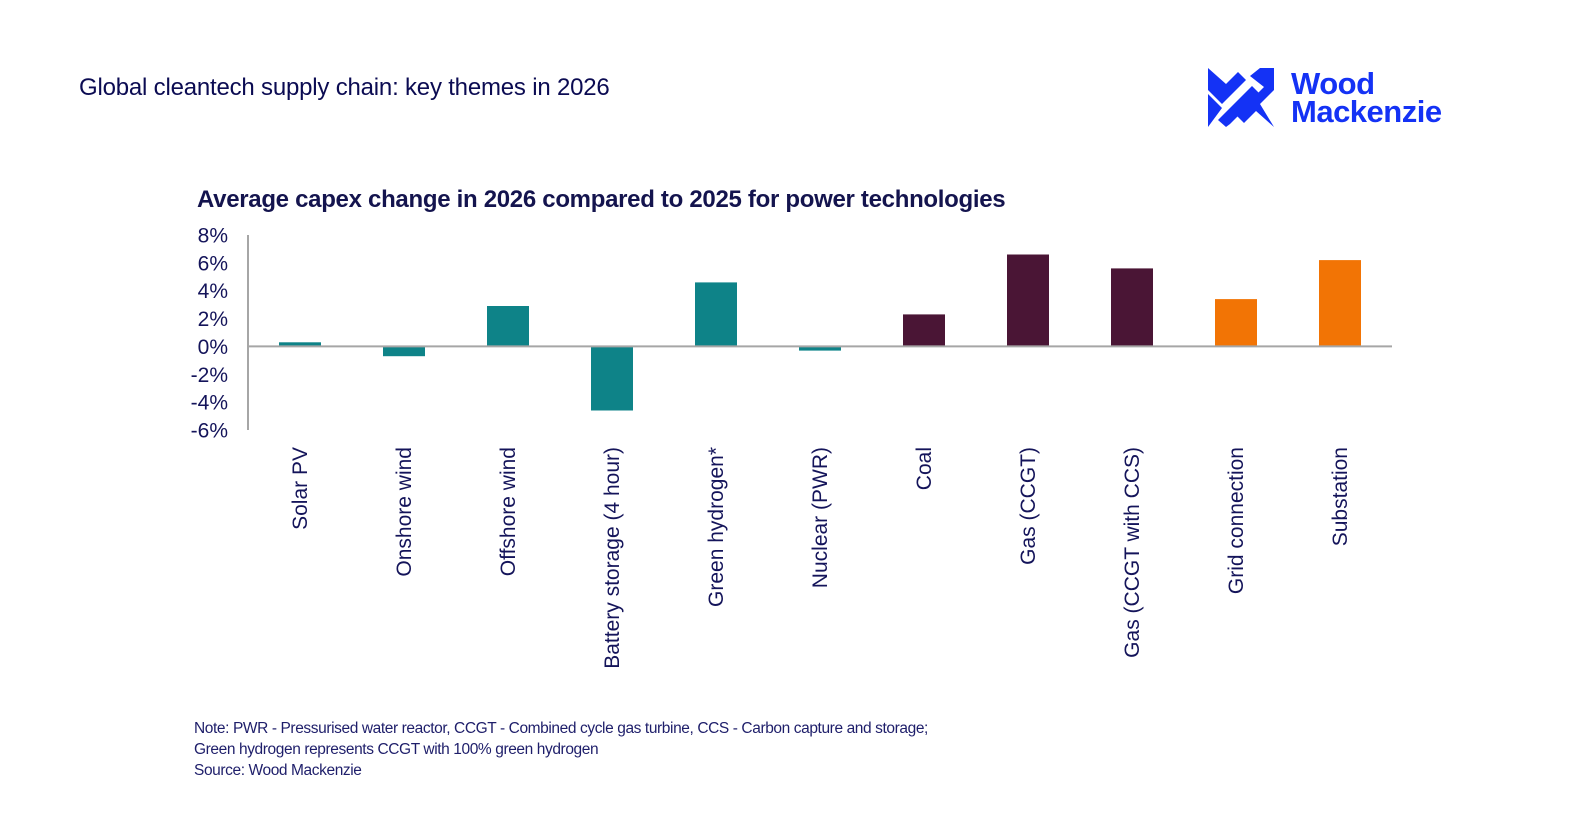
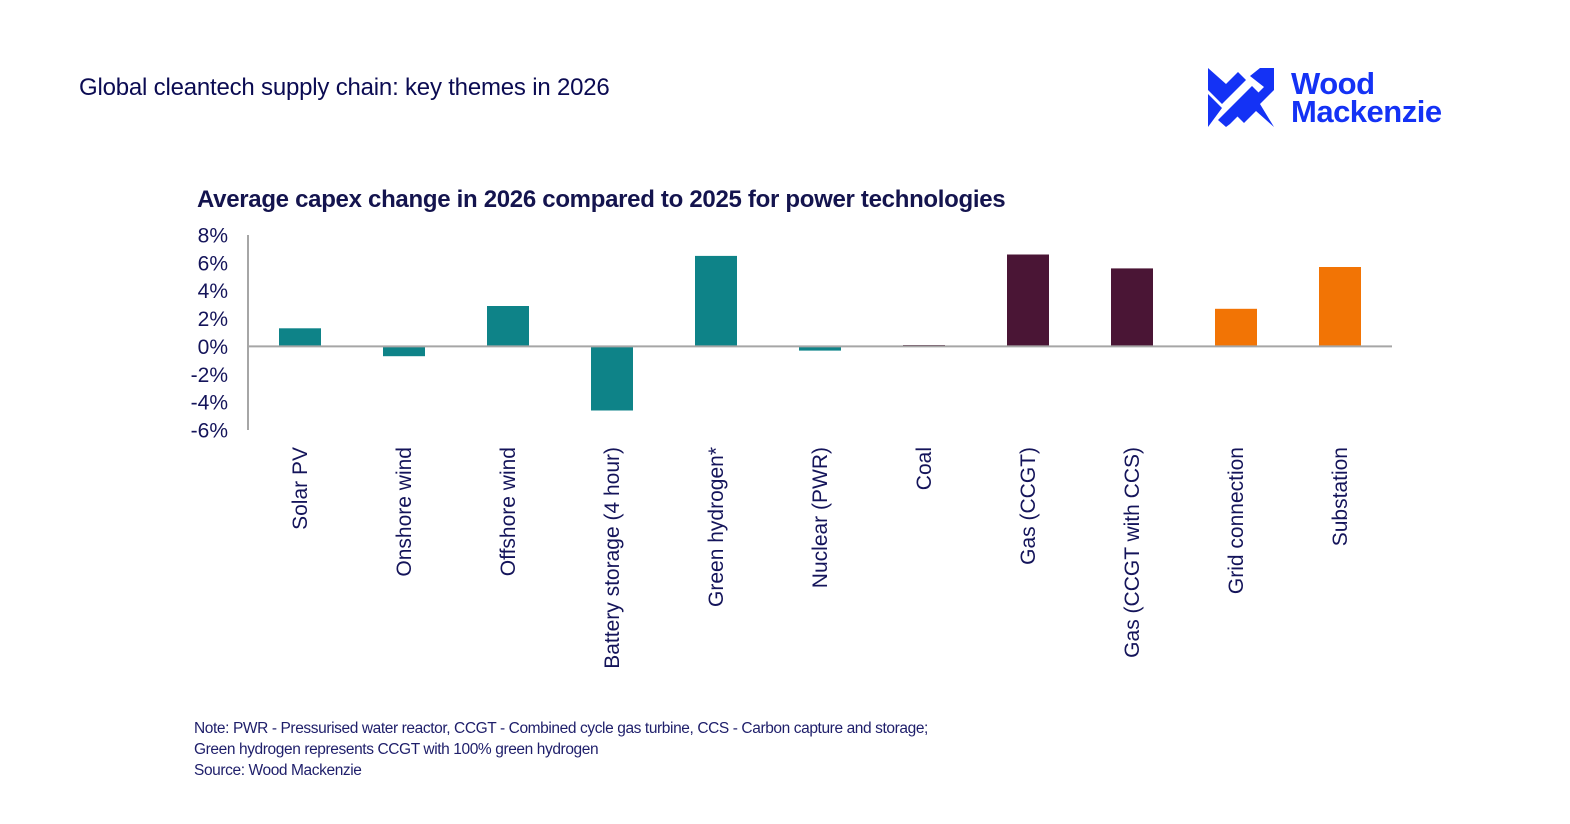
Solar PV: 0.3% -> 1.3%
Green hydrogen*: 4.6% -> 6.5%
Coal: 2.3% -> 0.1%
Grid connection: 3.4% -> 2.7%
Substation: 6.2% -> 5.7%
